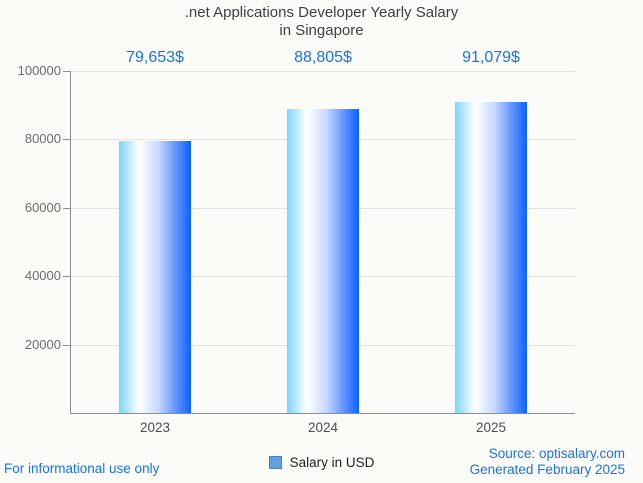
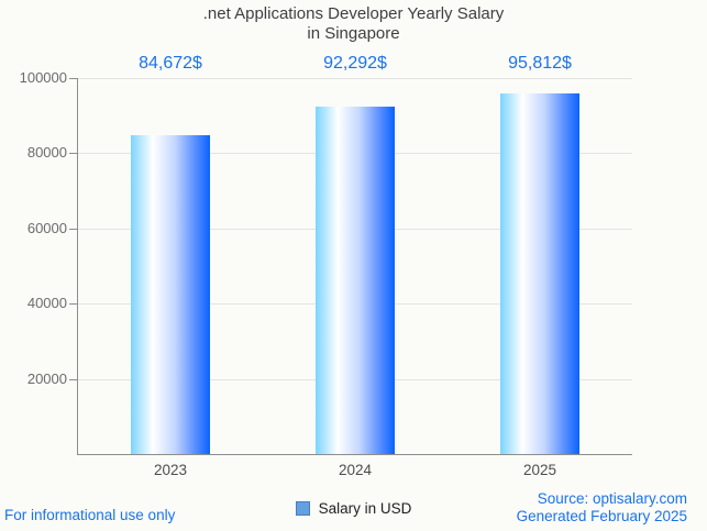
2023: 79,653 -> 84,672
2024: 88,805 -> 92,292
2025: 91,079 -> 95,812
